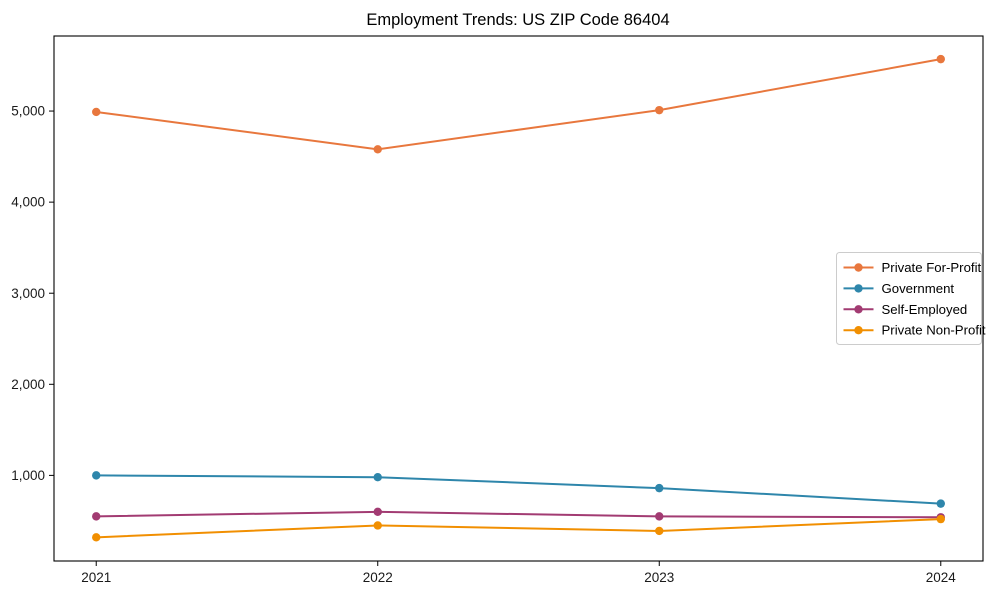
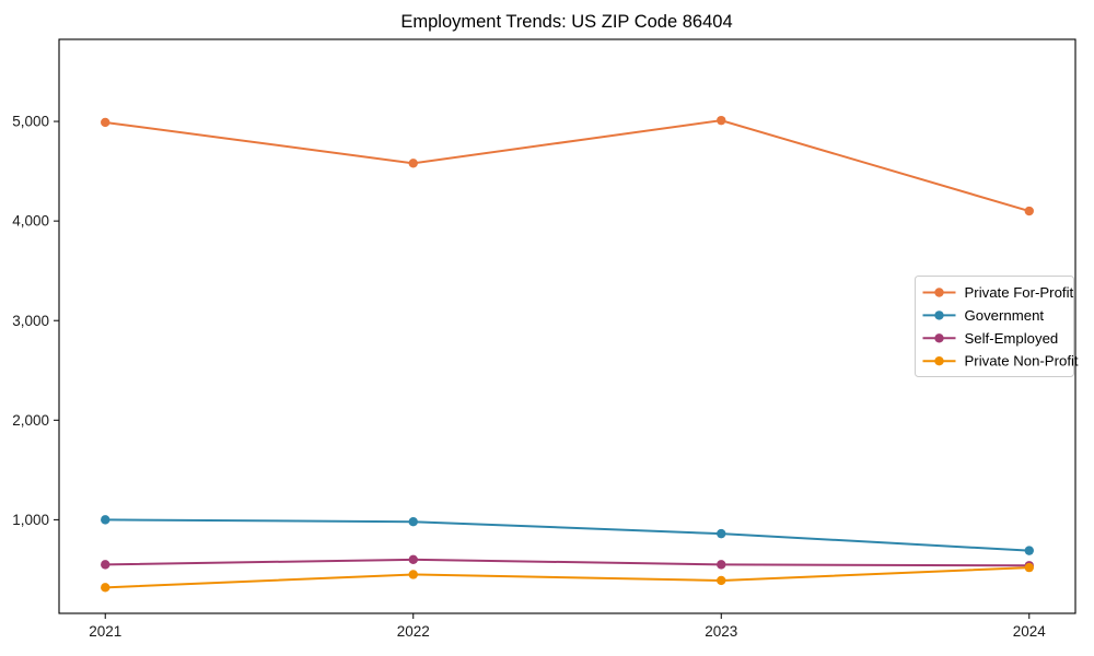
Private For-Profit/2024: 5600 -> 4100
